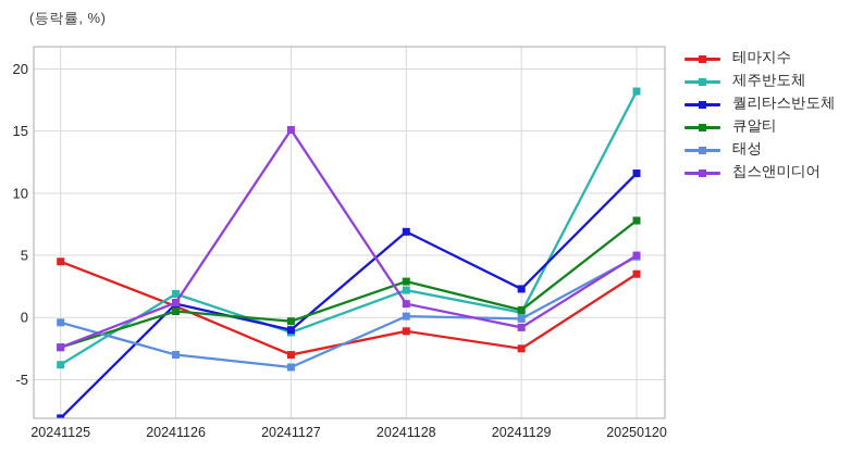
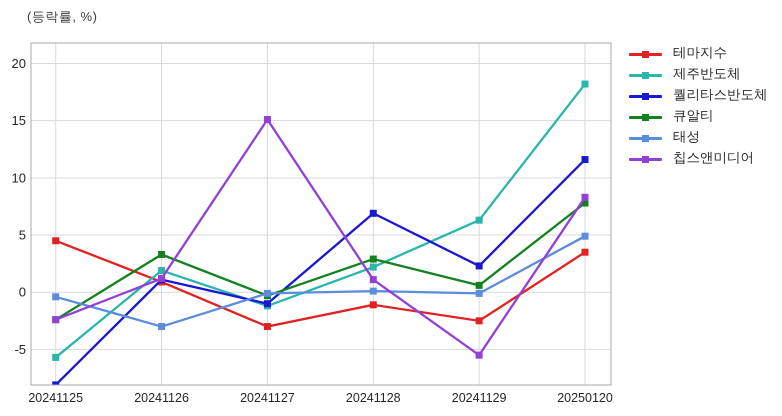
제주반도체/20241125: -3.8 -> -5.7
큐알티/20241126: 0.5 -> 3.3
태성/20241127: -4.0 -> -0.1
제주반도체/20241129: 0.4 -> 6.3
칩스앤미디어/20241129: -0.8 -> -5.5
칩스앤미디어/20250120: 5.0 -> 8.3
